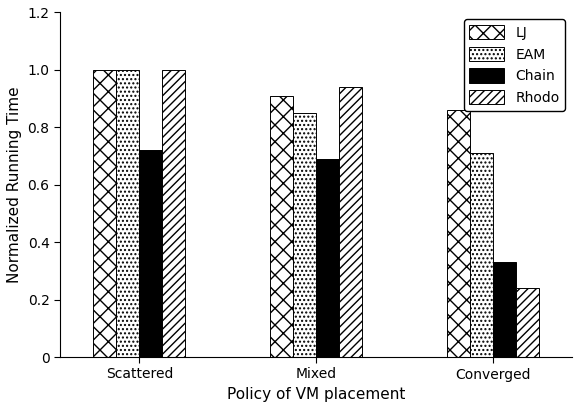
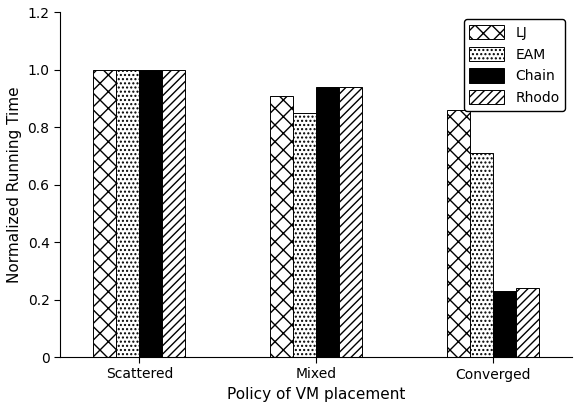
Chain/Scattered: 0.72 -> 1.00
Chain/Mixed: 0.69 -> 0.94
Chain/Converged: 0.33 -> 0.23
